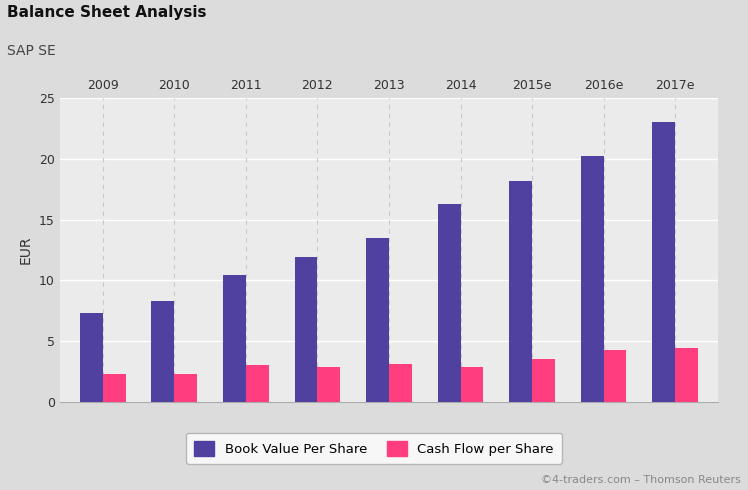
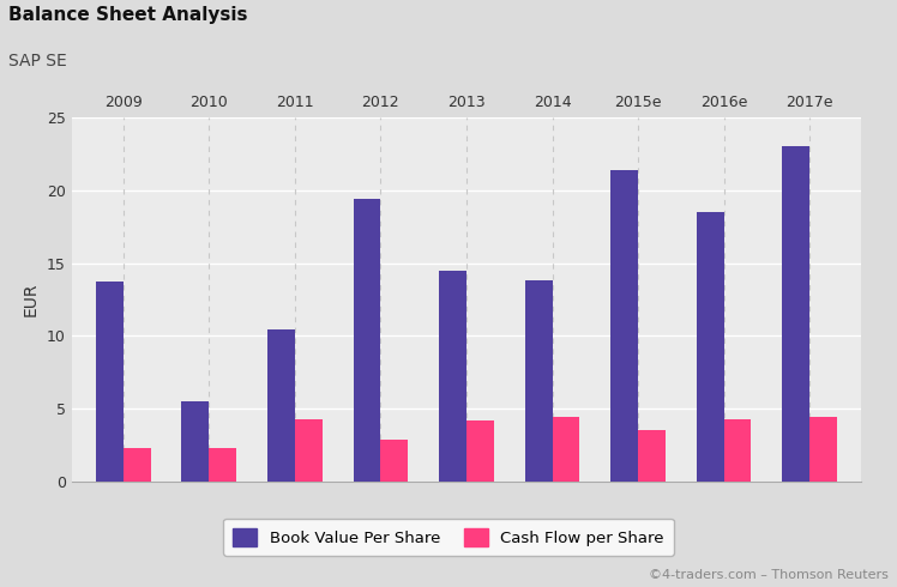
Book Value Per Share/2009: 7.3 -> 13.7
Book Value Per Share/2010: 8.3 -> 5.5
Cash Flow per Share/2011: 3.0 -> 4.3
Book Value Per Share/2012: 11.9 -> 19.4
Book Value Per Share/2013: 13.5 -> 14.5
Cash Flow per Share/2013: 3.1 -> 4.2
Book Value Per Share/2014: 16.3 -> 13.8
Cash Flow per Share/2014: 2.9 -> 4.4
Book Value Per Share/2015e: 18.2 -> 21.4
Book Value Per Share/2016e: 20.2 -> 18.5
